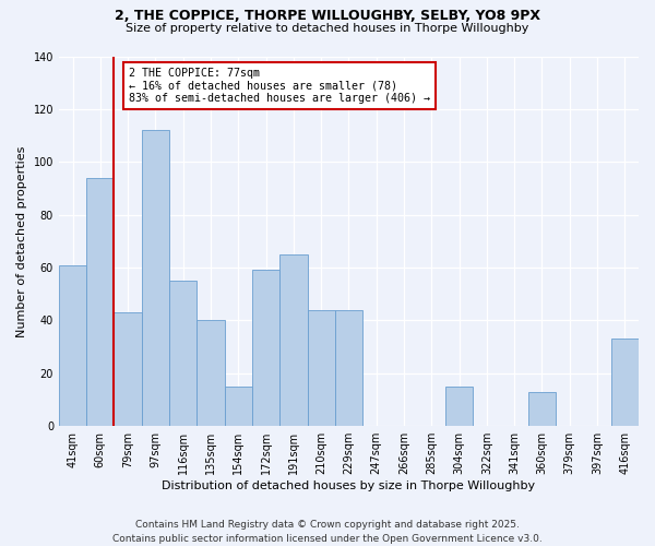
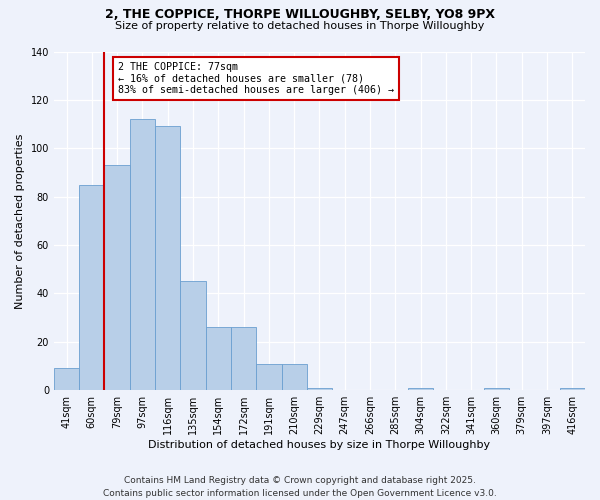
41sqm: 61 -> 9
60sqm: 94 -> 85
79sqm: 43 -> 93
116sqm: 55 -> 109
135sqm: 40 -> 45
154sqm: 15 -> 26
172sqm: 59 -> 26
191sqm: 65 -> 11
210sqm: 44 -> 11
229sqm: 44 -> 1
304sqm: 15 -> 1
360sqm: 13 -> 1
416sqm: 33 -> 1
